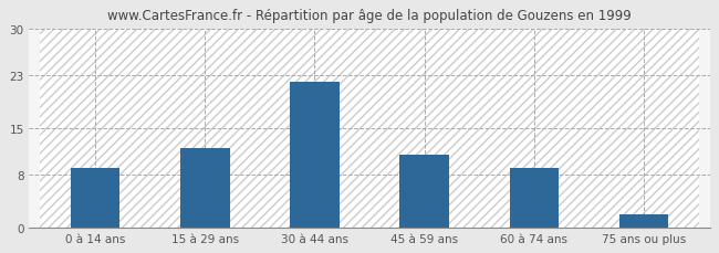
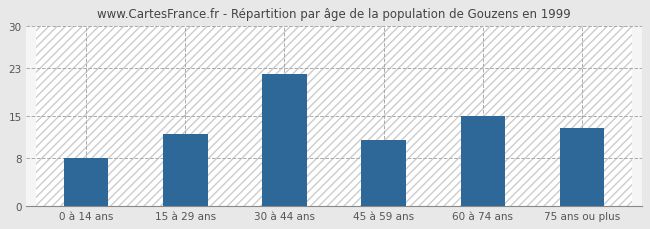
0 à 14 ans: 9 -> 8
60 à 74 ans: 9 -> 15
75 ans ou plus: 2 -> 13
